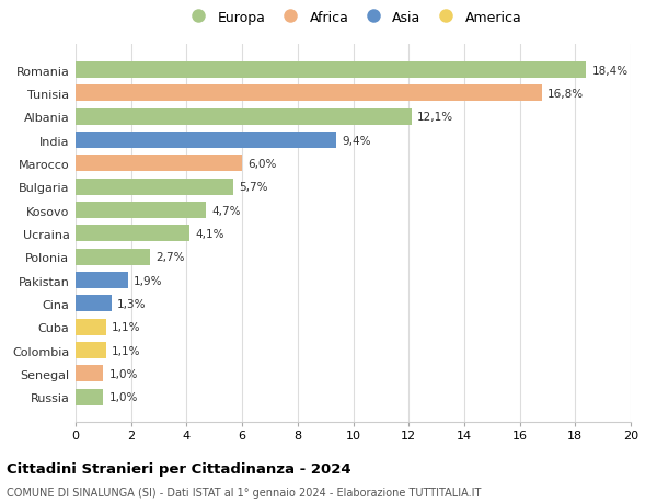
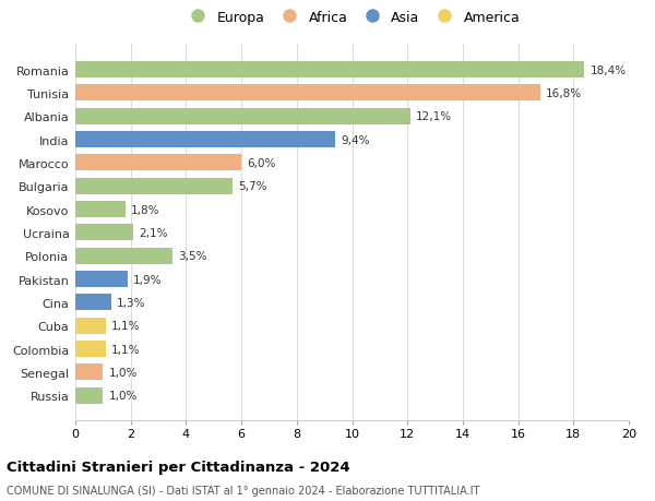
Kosovo: 4,7% -> 1,8%
Ucraina: 4,1% -> 2,1%
Polonia: 2,7% -> 3,5%
